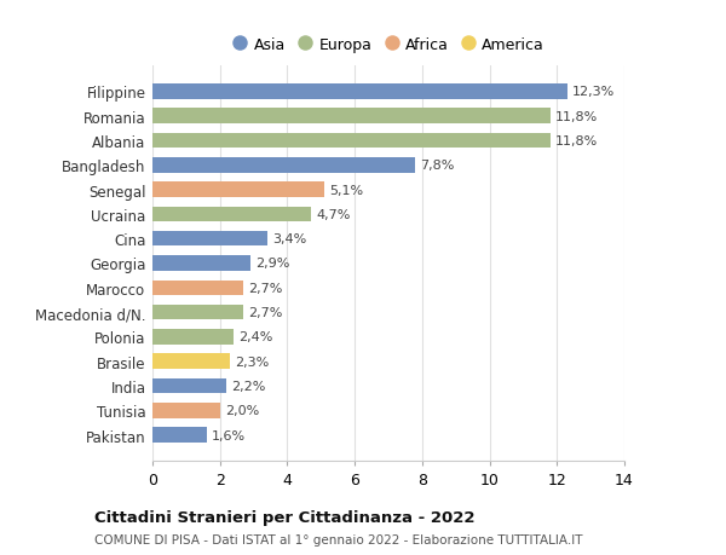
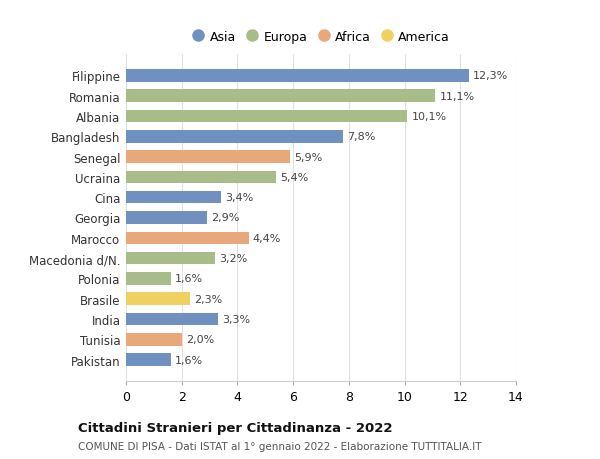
Romania: 11,8% -> 11,1%
Albania: 11,8% -> 10,1%
Senegal: 5,1% -> 5,9%
Ucraina: 4,7% -> 5,4%
Marocco: 2,7% -> 4,4%
Macedonia d/N.: 2,7% -> 3,2%
Polonia: 2,4% -> 1,6%
India: 2,2% -> 3,3%
